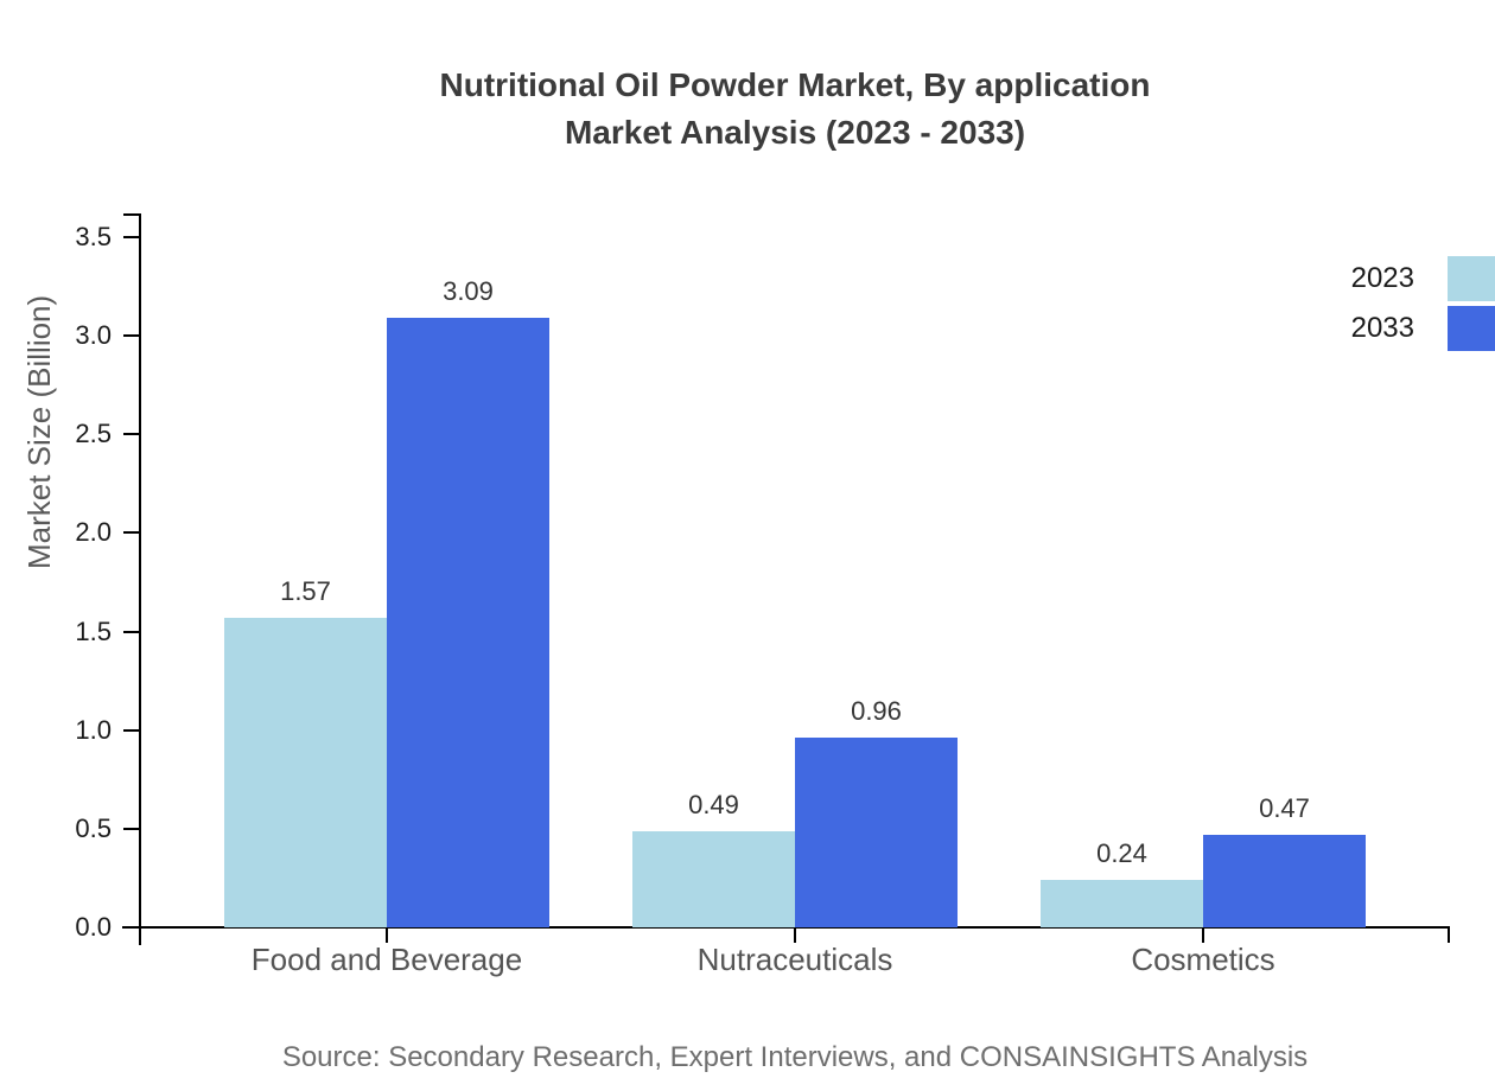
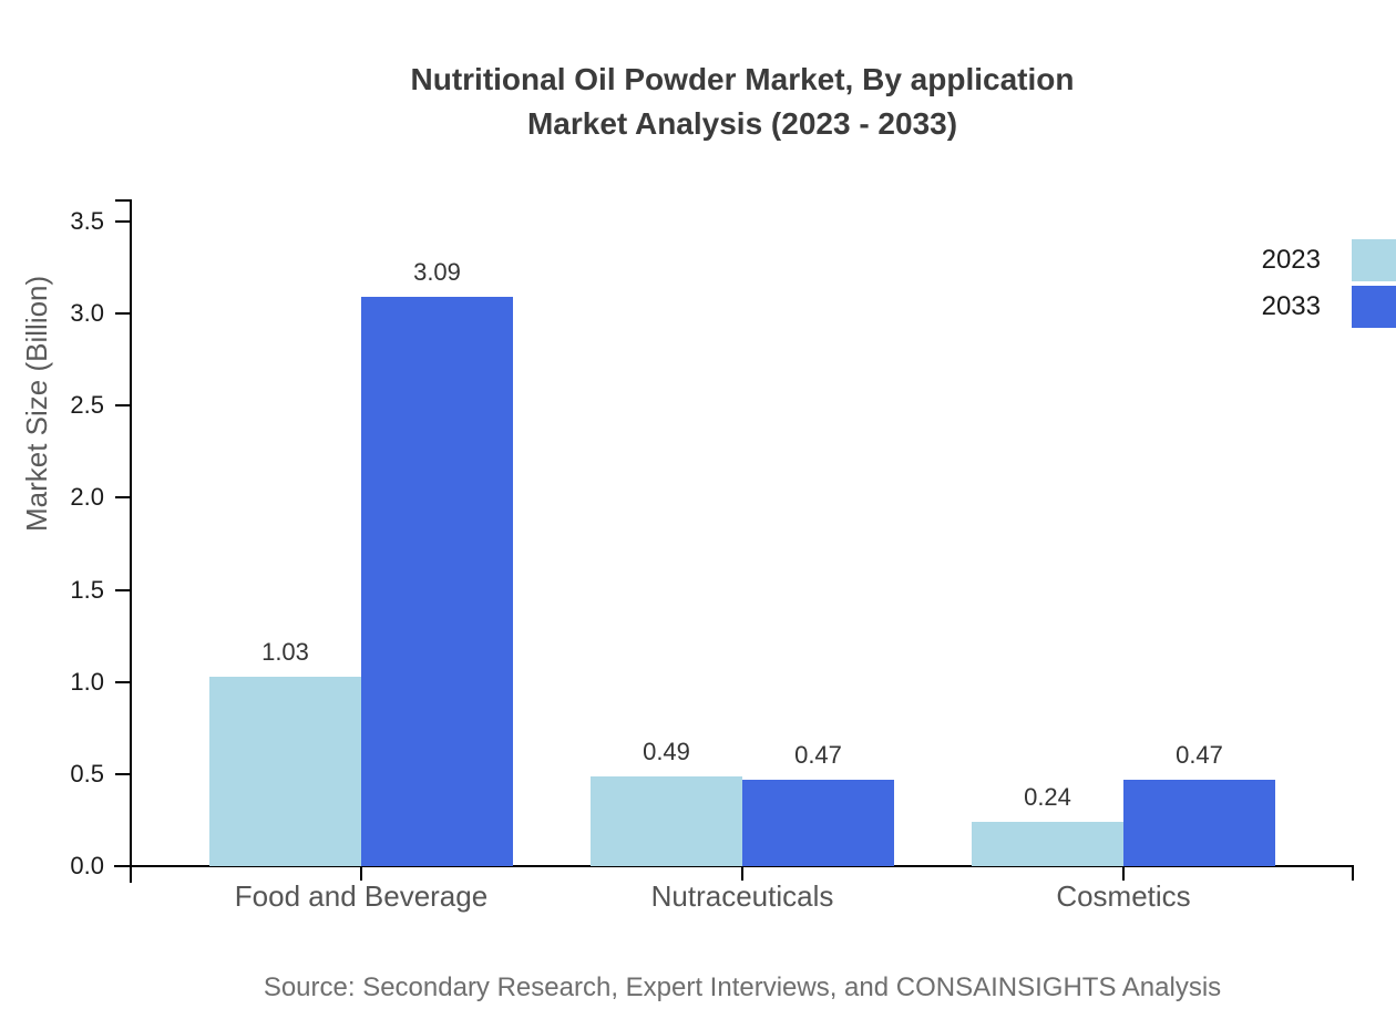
2023/Food and Beverage: 1.57 -> 1.03
2033/Nutraceuticals: 0.96 -> 0.47
